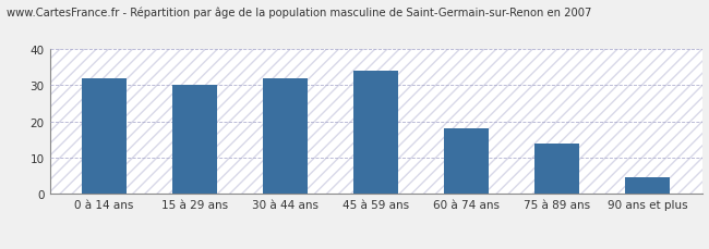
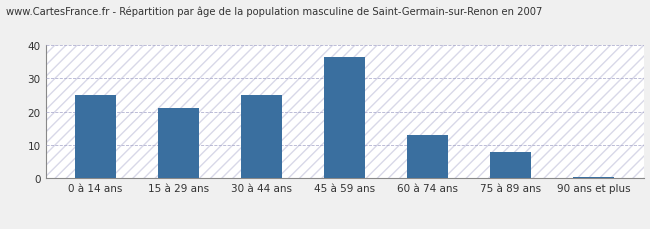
0 à 14 ans: 32.0 -> 25.0
15 à 29 ans: 30.0 -> 21.0
30 à 44 ans: 32.0 -> 25.0
45 à 59 ans: 34.0 -> 36.5
60 à 74 ans: 18.0 -> 13.0
75 à 89 ans: 14.0 -> 8.0
90 ans et plus: 4.5 -> 0.4
